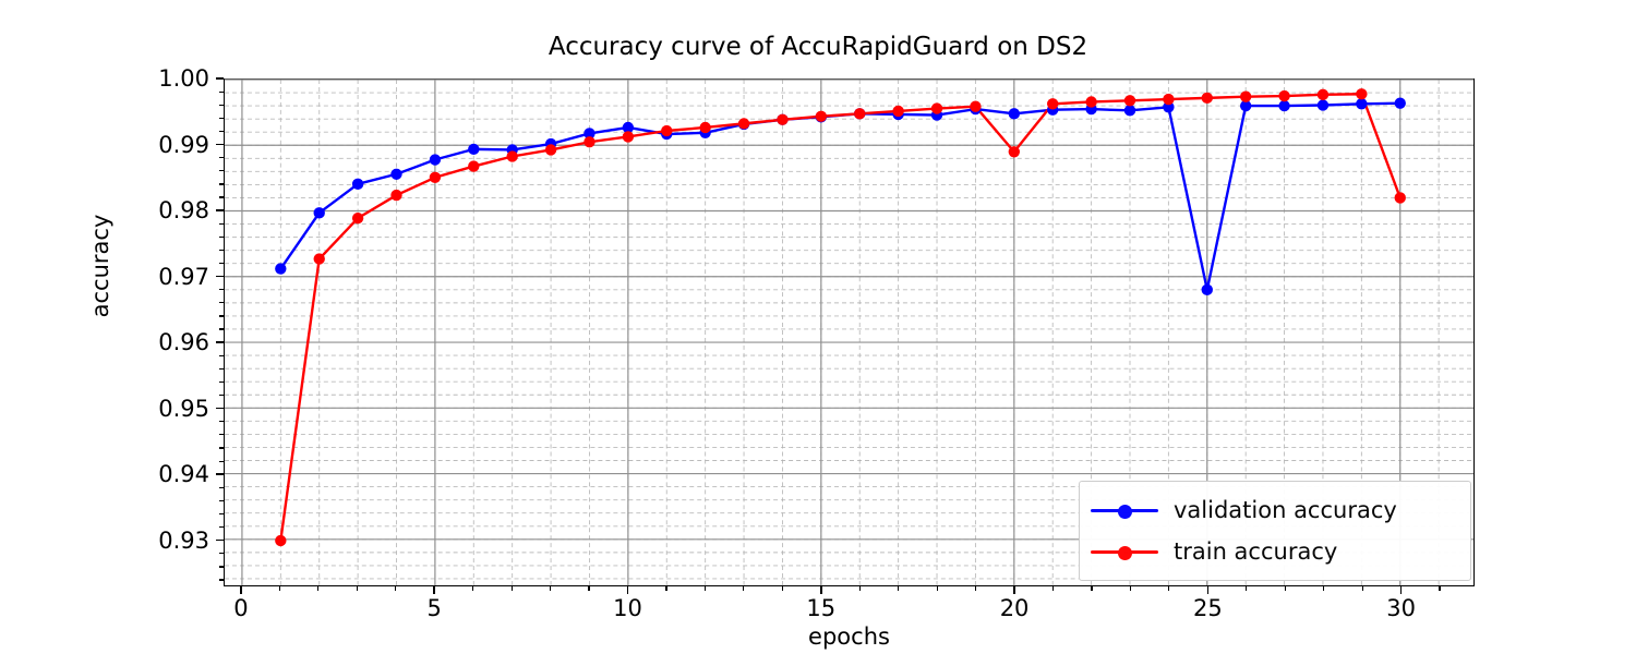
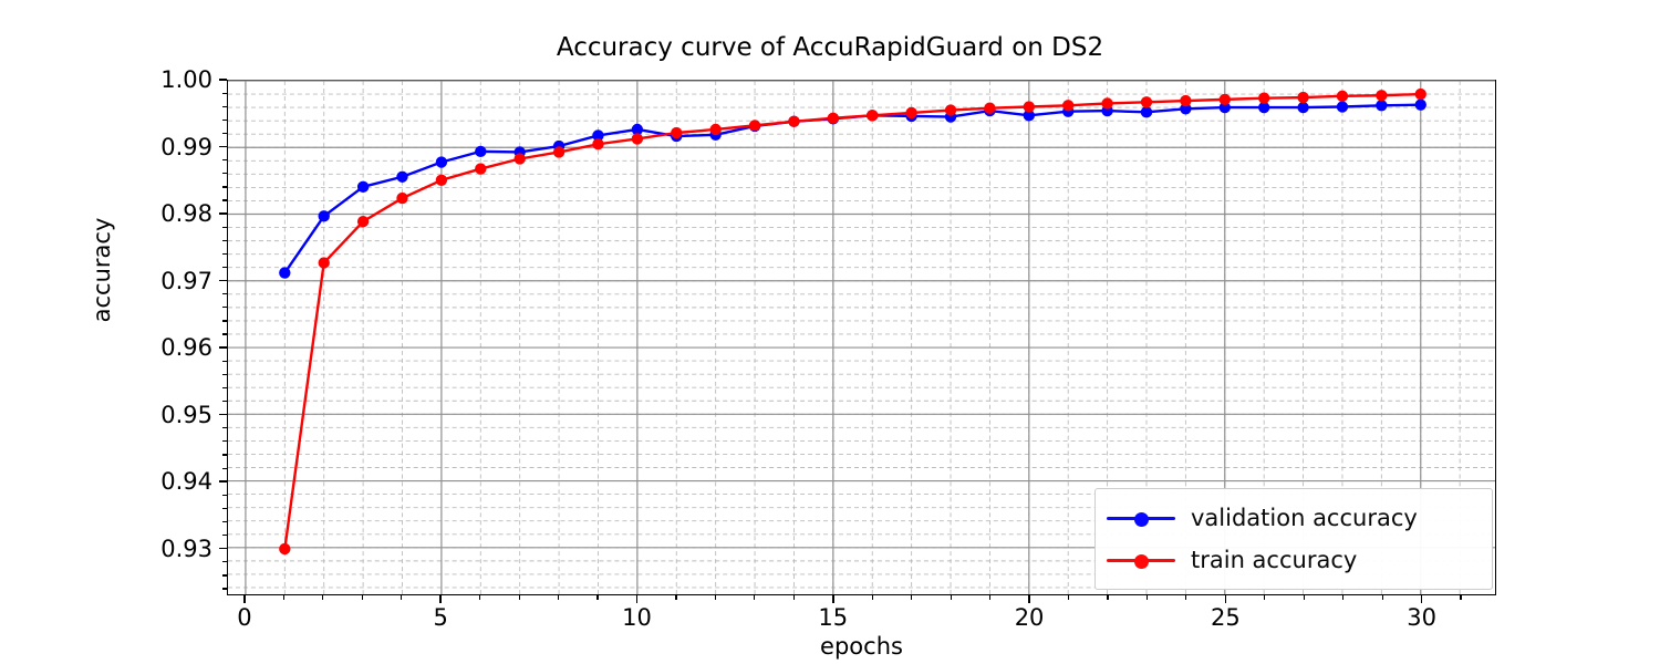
train accuracy/20: 0.989 -> 0.996
validation accuracy/25: 0.968 -> 0.996
train accuracy/30: 0.982 -> 0.998
